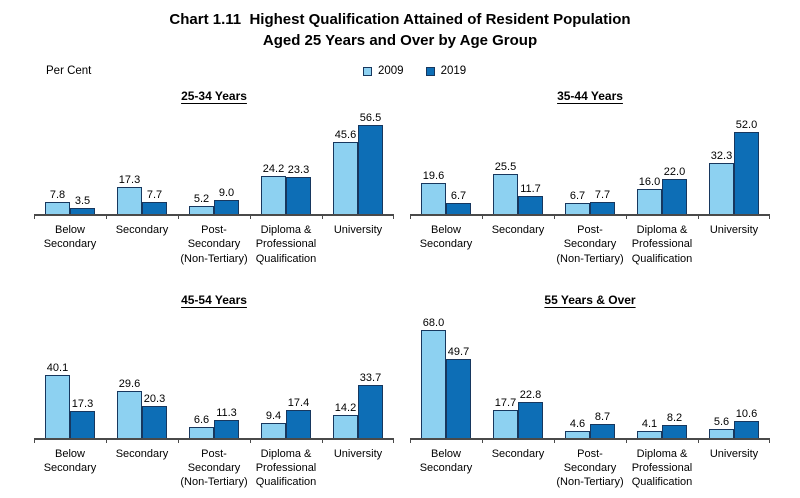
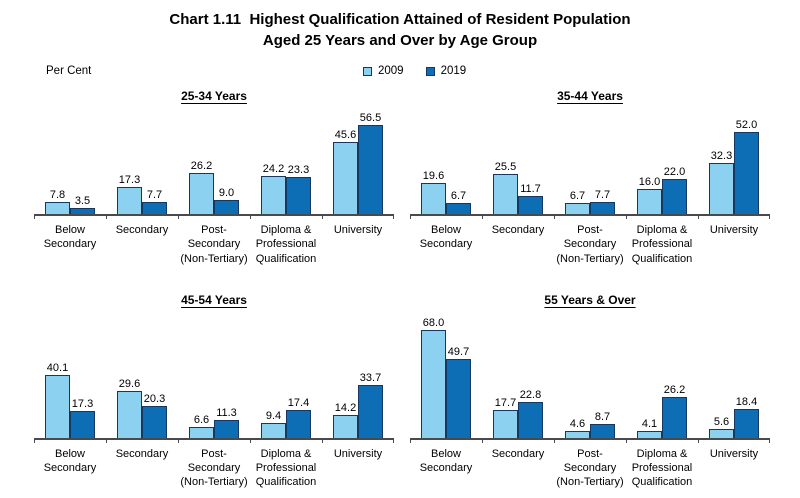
25-34 Years/2009/Post-Secondary (Non-Tertiary): 5.2 -> 26.2
55 Years & Over/2019/Diploma & Professional Qualification: 8.2 -> 26.2
55 Years & Over/2019/University: 10.6 -> 18.4
